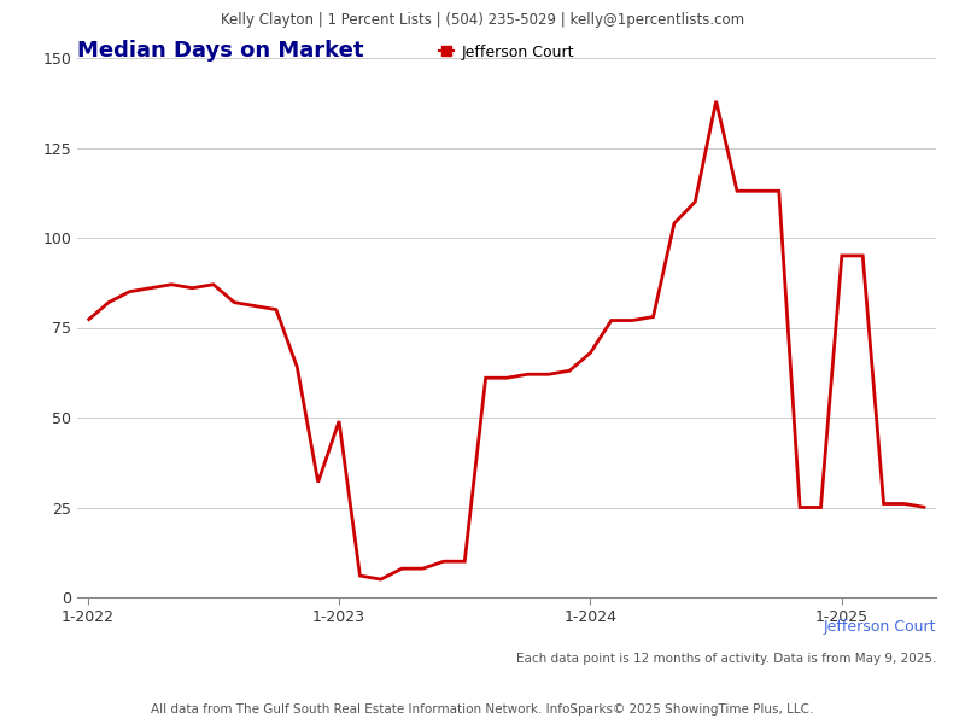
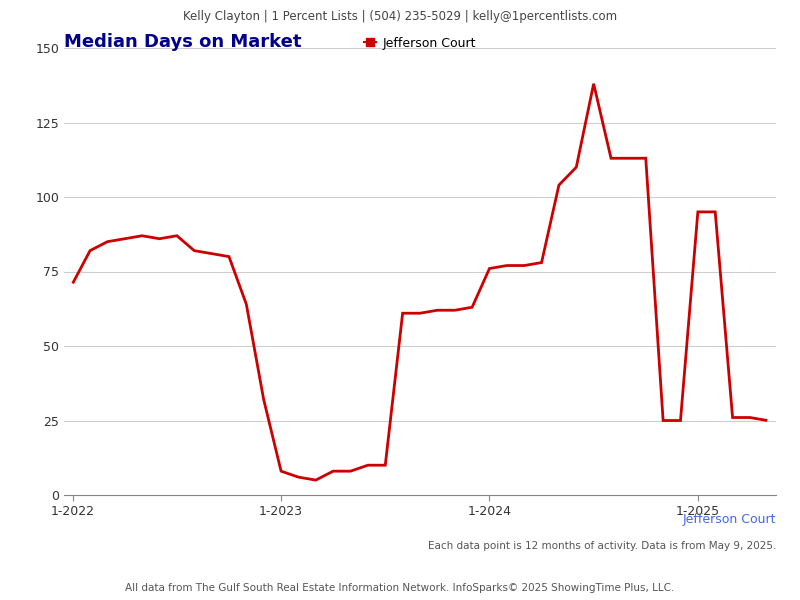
1-2022: 77 -> 71
1-2023: 49 -> 8
1-2024: 68 -> 76
